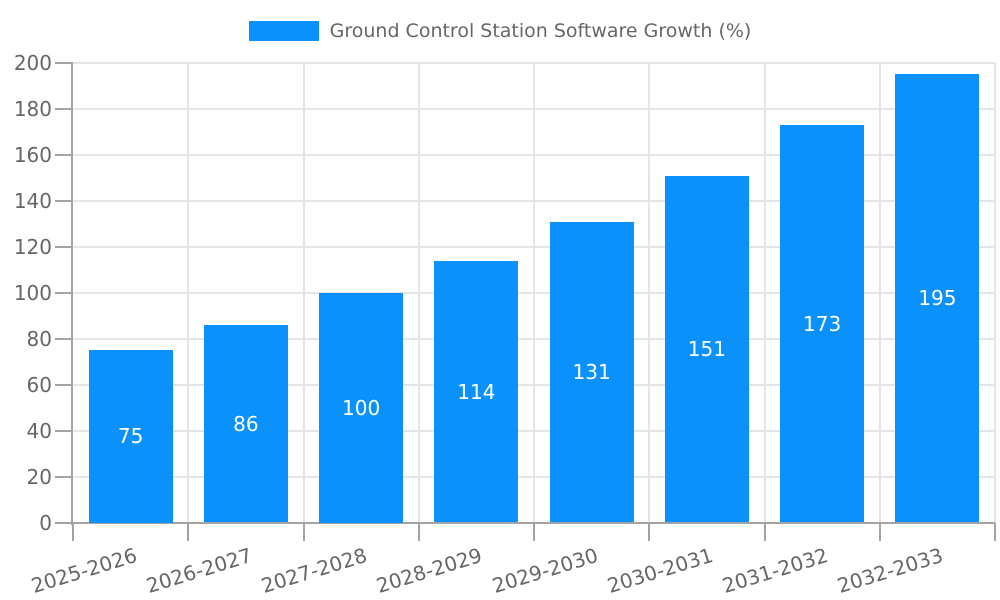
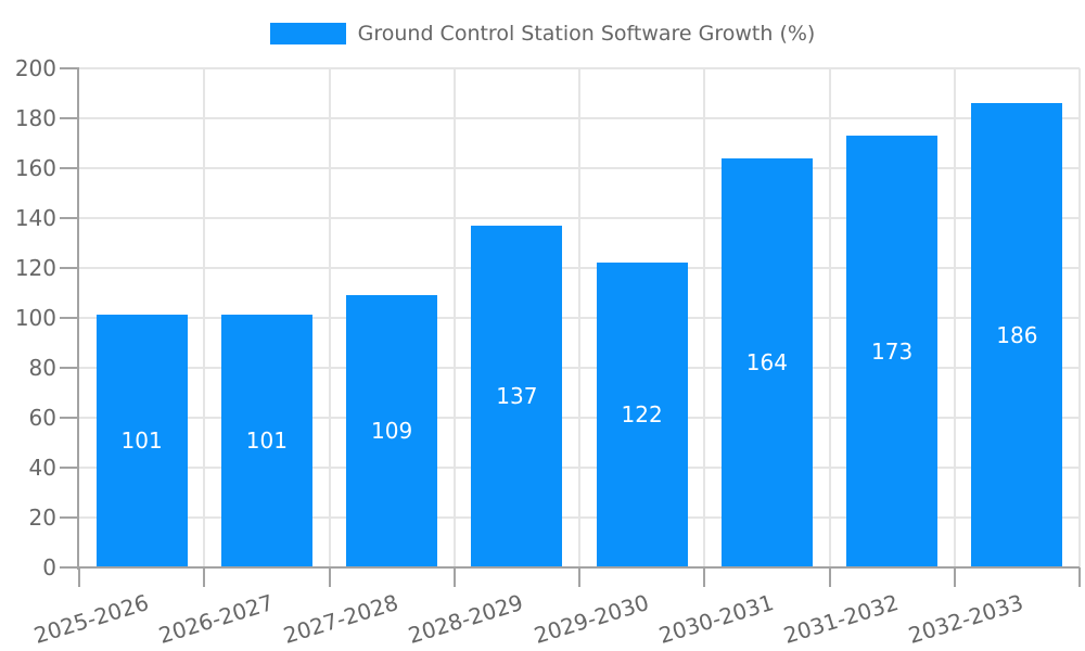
2025-2026: 75 -> 101
2026-2027: 86 -> 101
2027-2028: 100 -> 109
2028-2029: 114 -> 137
2029-2030: 131 -> 122
2030-2031: 151 -> 164
2032-2033: 195 -> 186
